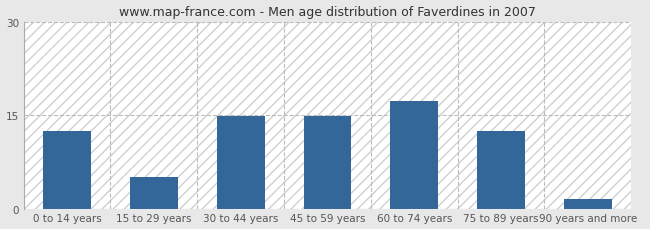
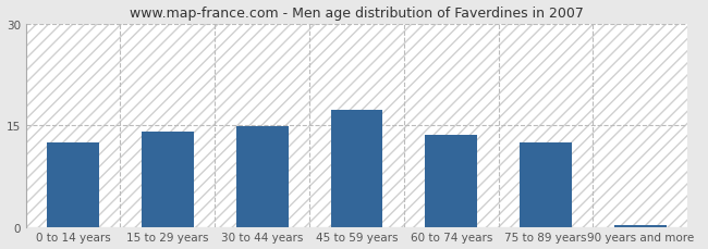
15 to 29 years: 5.0 -> 14.0
45 to 59 years: 14.8 -> 17.2
60 to 74 years: 17.2 -> 13.6
90 years and more: 1.6 -> 0.3
